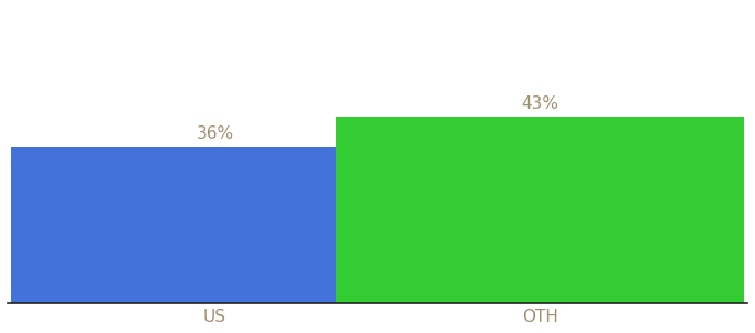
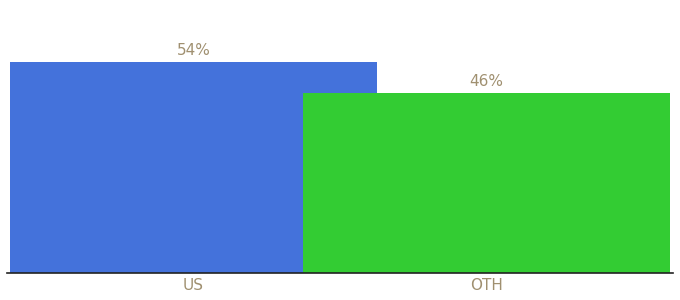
US: 36% -> 54%
OTH: 43% -> 46%
